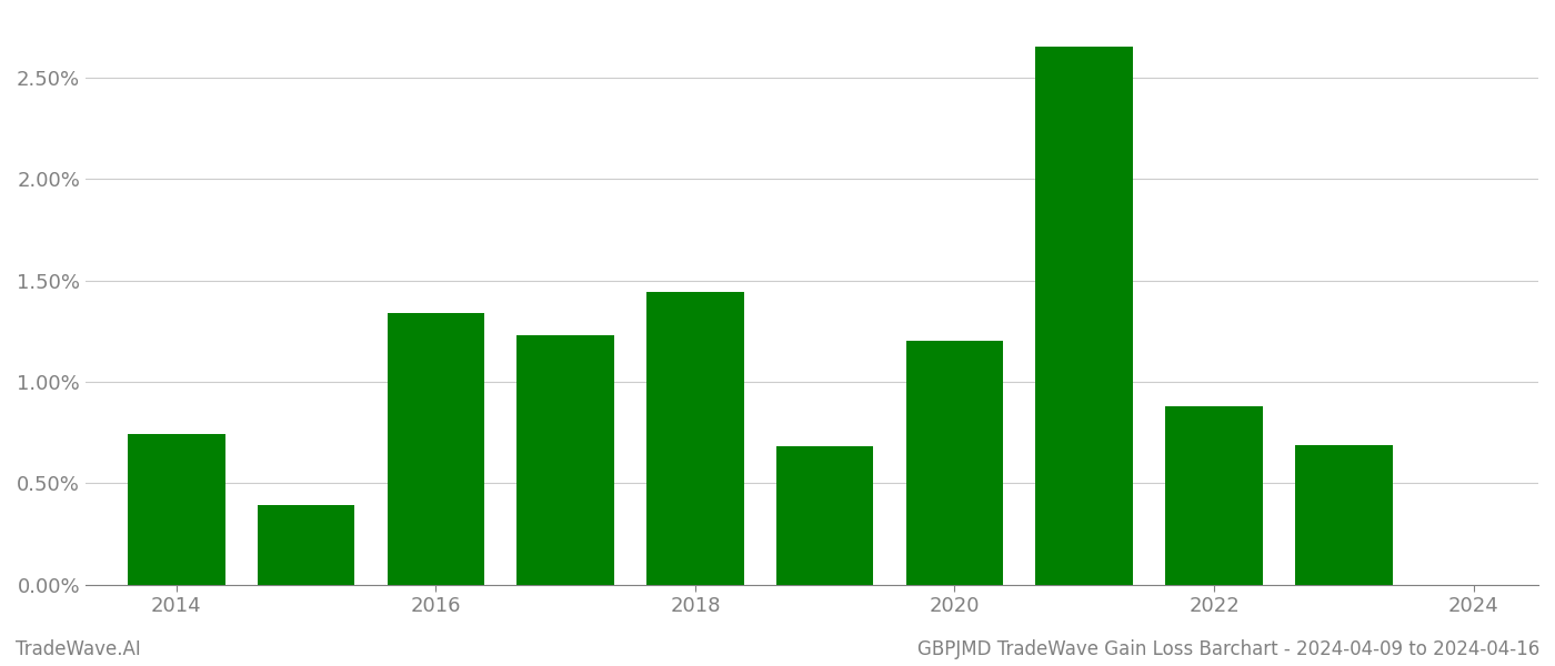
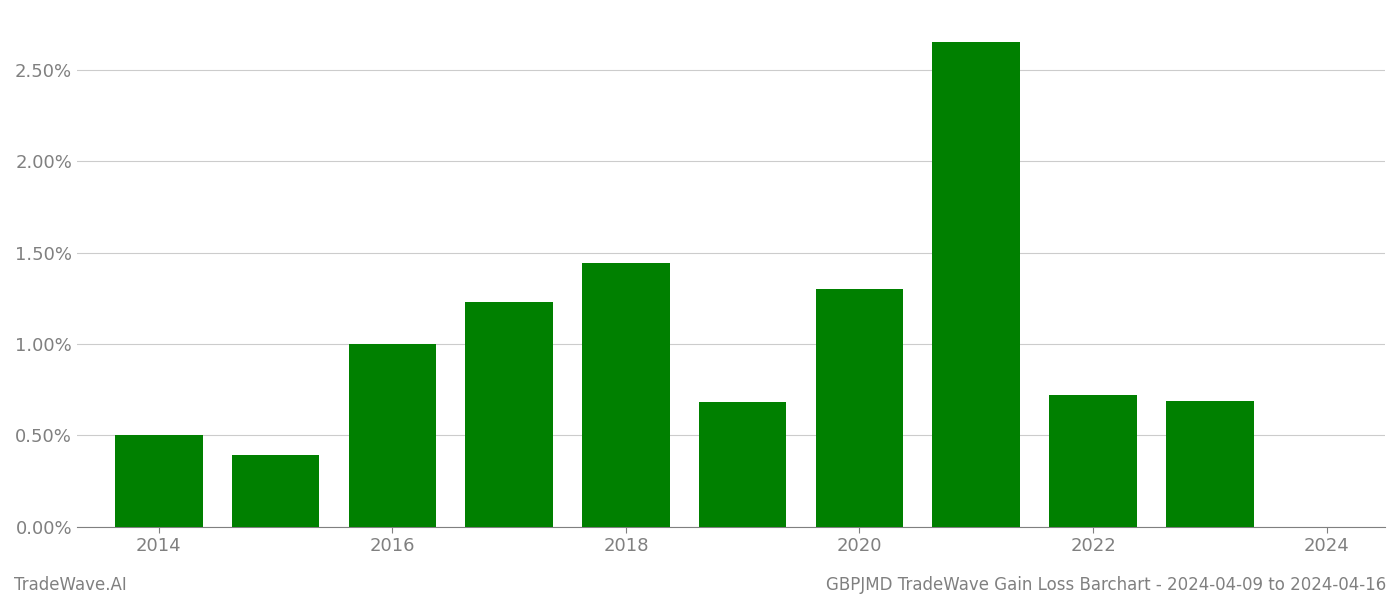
2014: 0.74% -> 0.50%
2016: 1.34% -> 1.00%
2020: 1.20% -> 1.30%
2022: 0.88% -> 0.72%
